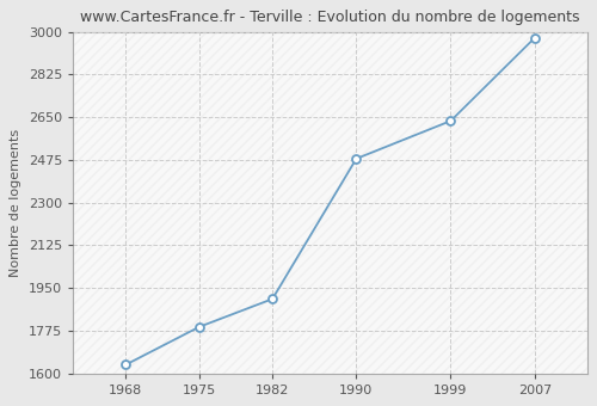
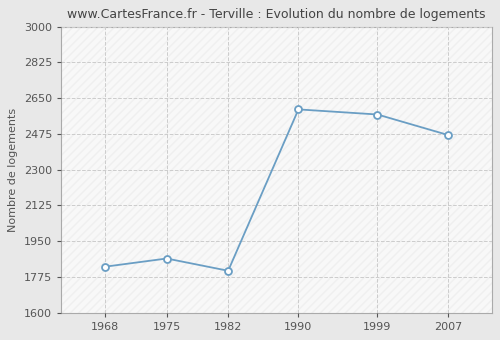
1968: 1635 -> 1825
1975: 1790 -> 1865
1982: 1905 -> 1805
1990: 2480 -> 2595
1999: 2635 -> 2570
2007: 2975 -> 2470
